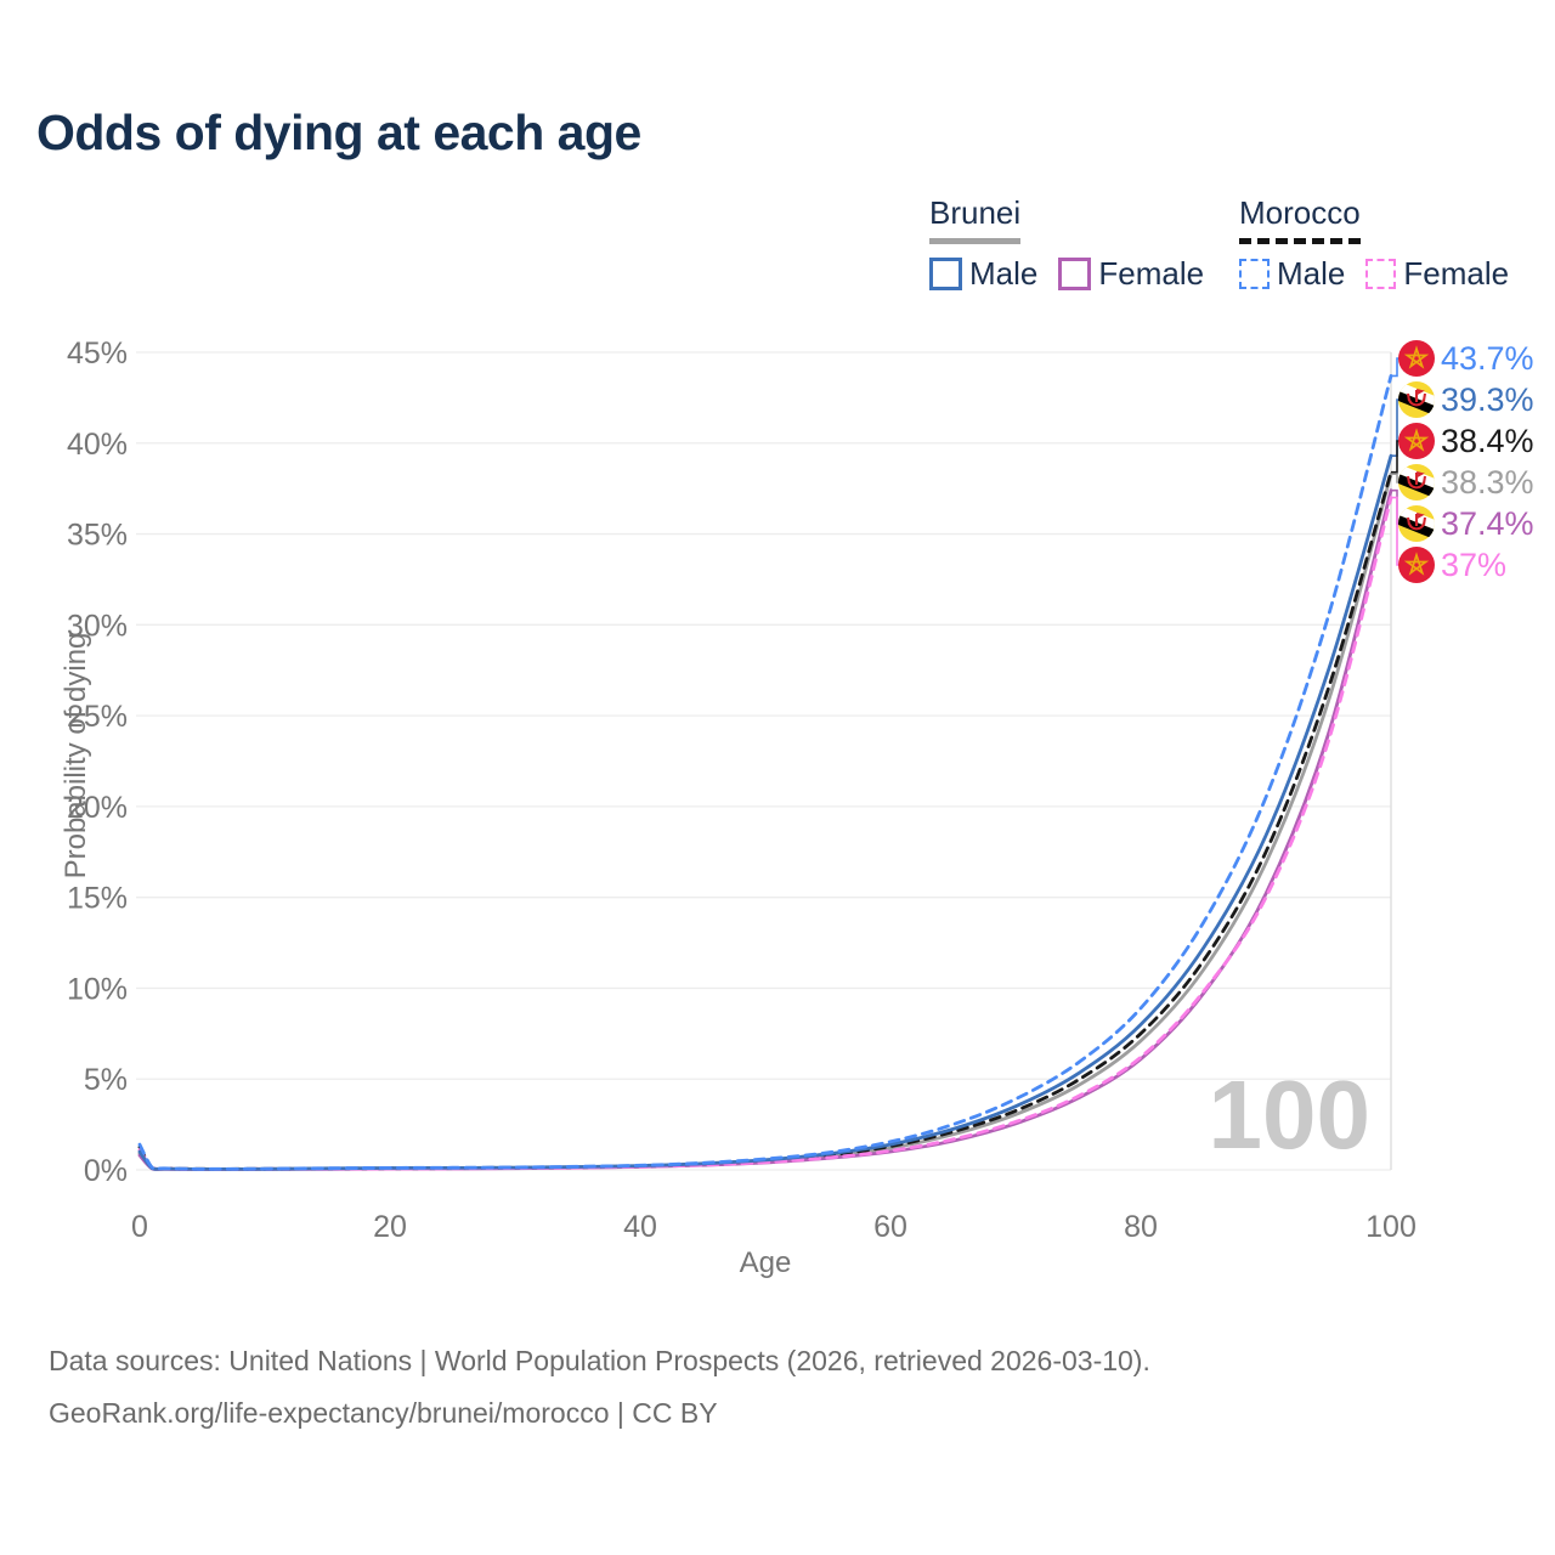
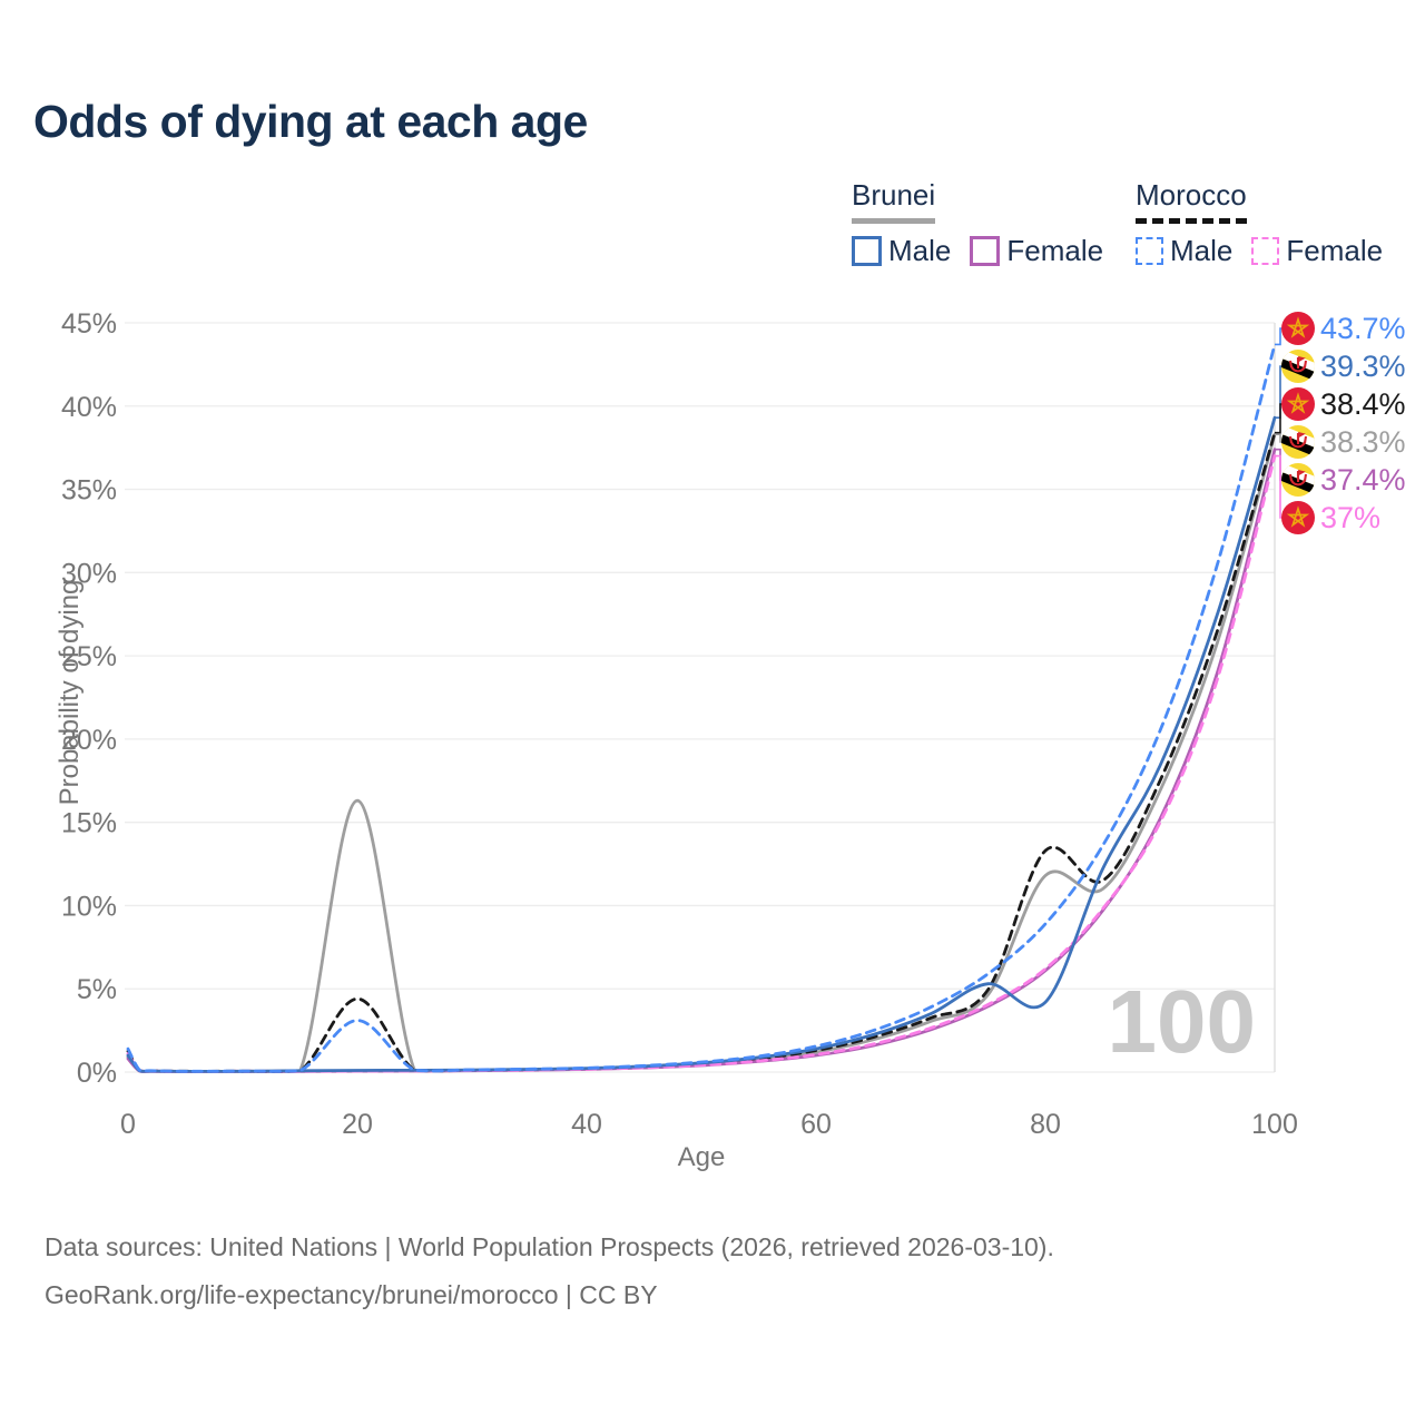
Morocco Male/20: 0.1% -> 3.1%
Morocco/20: 0.1% -> 4.4%
Brunei/20: 0.1% -> 16.3%
Brunei Male/80: 8.0% -> 4.2%
Morocco/80: 7.5% -> 13.3%
Brunei/80: 7.1% -> 11.8%
